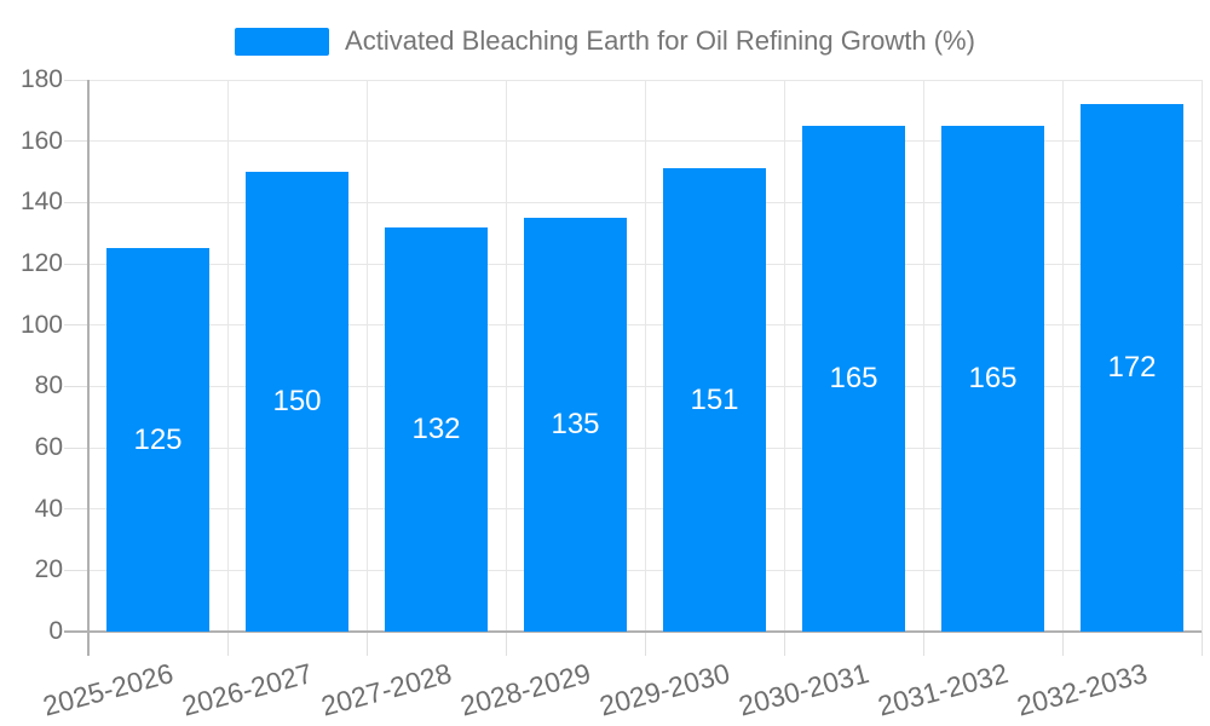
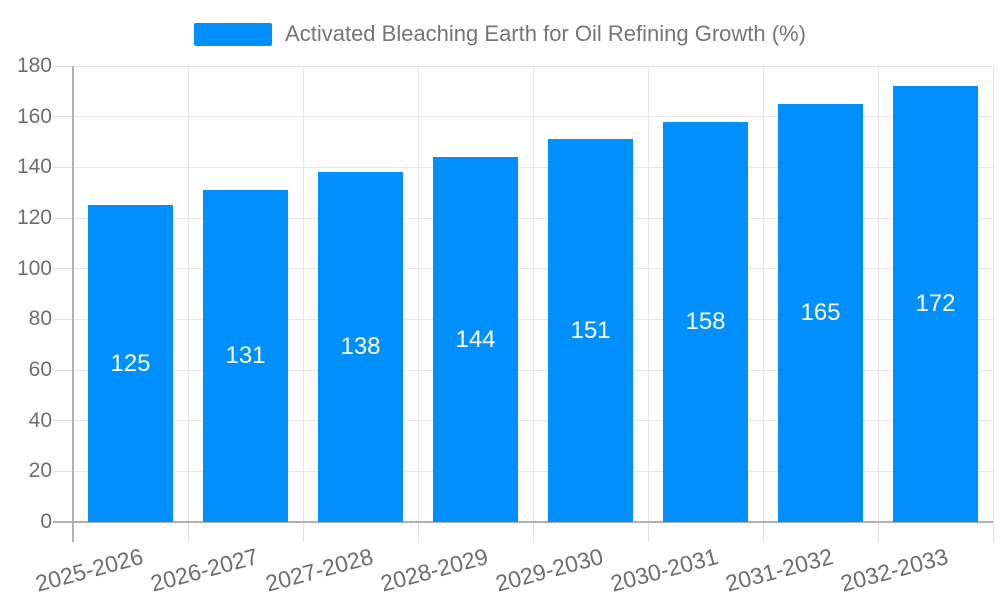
2026-2027: 150 -> 131
2027-2028: 132 -> 138
2028-2029: 135 -> 144
2030-2031: 165 -> 158
